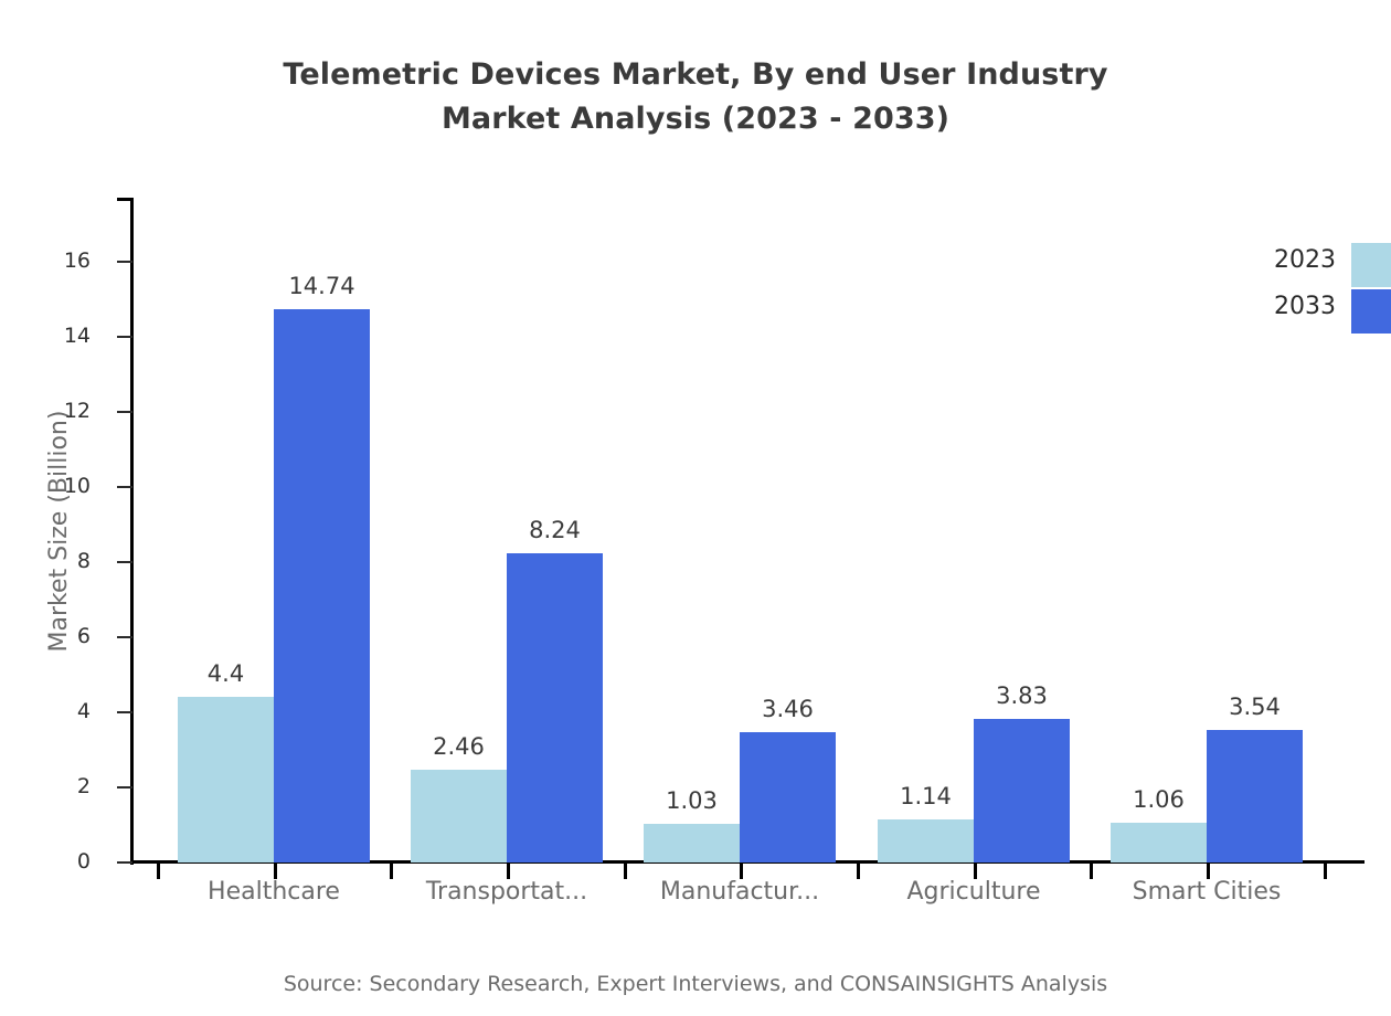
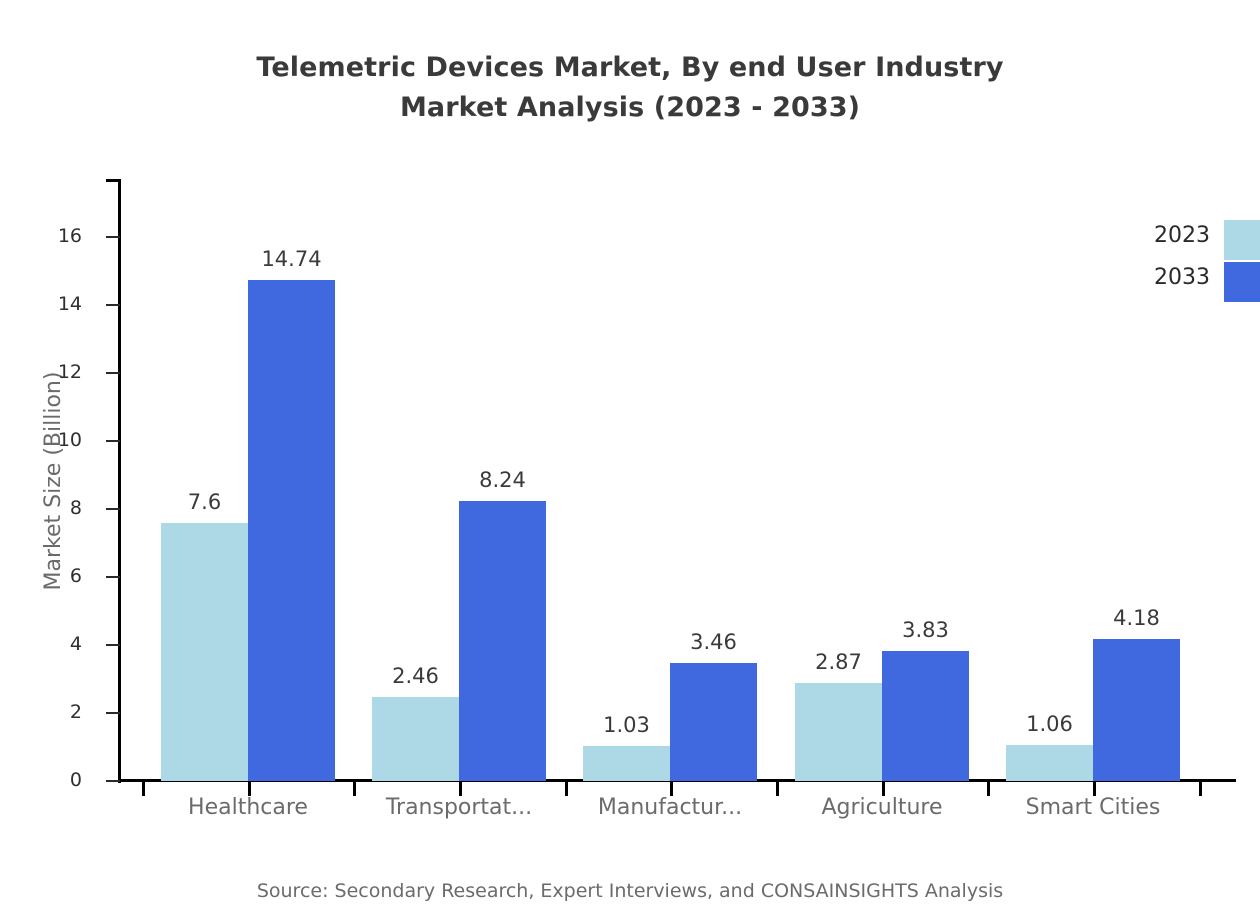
2023/Healthcare: 4.4 -> 7.6
2023/Agriculture: 1.14 -> 2.87
2033/Smart Cities: 3.54 -> 4.18
